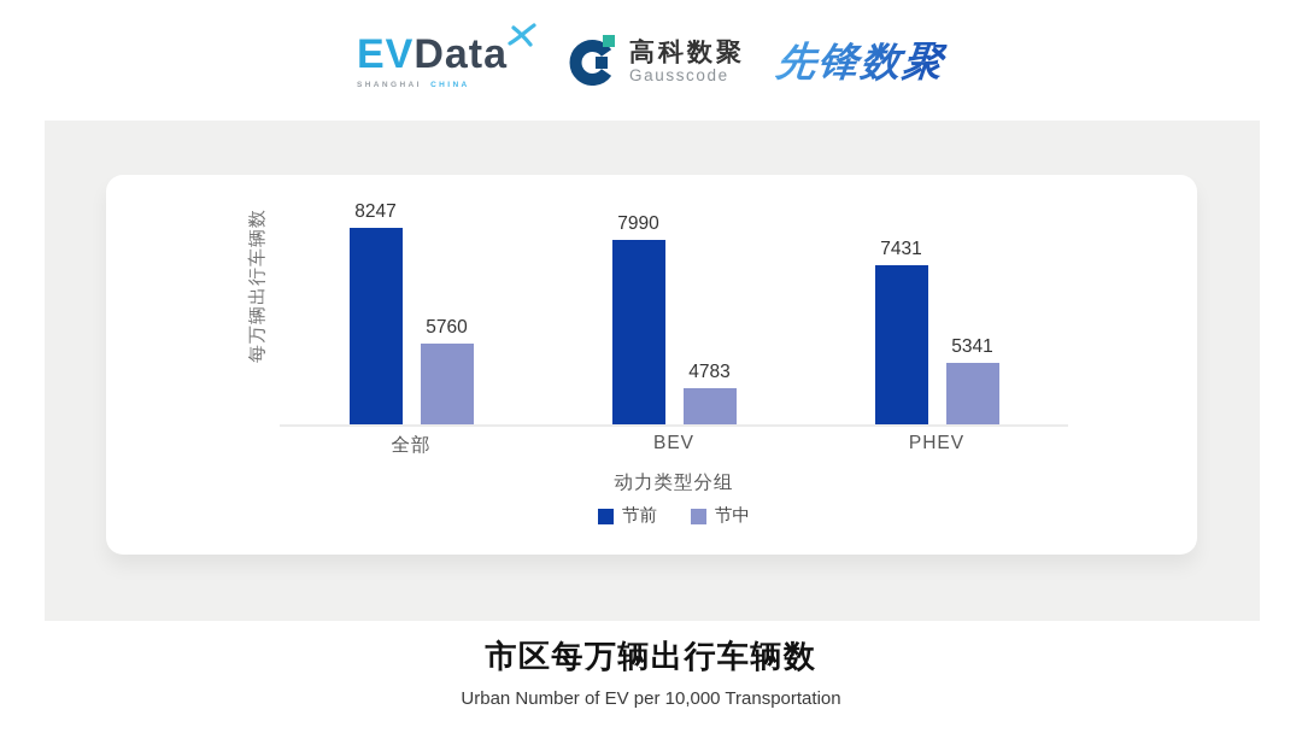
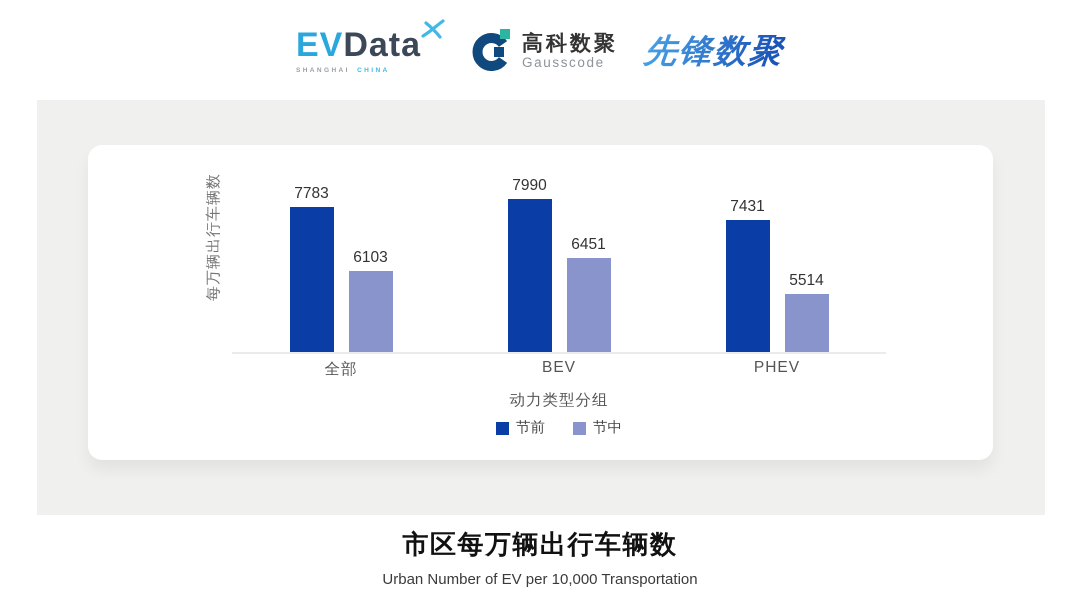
节前/全部: 8247 -> 7783
节中/全部: 5760 -> 6103
节中/BEV: 4783 -> 6451
节中/PHEV: 5341 -> 5514
